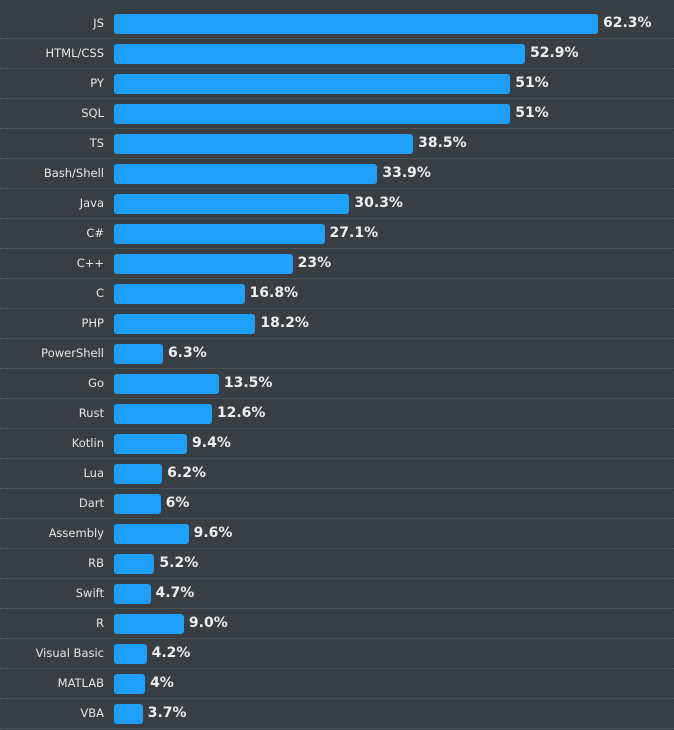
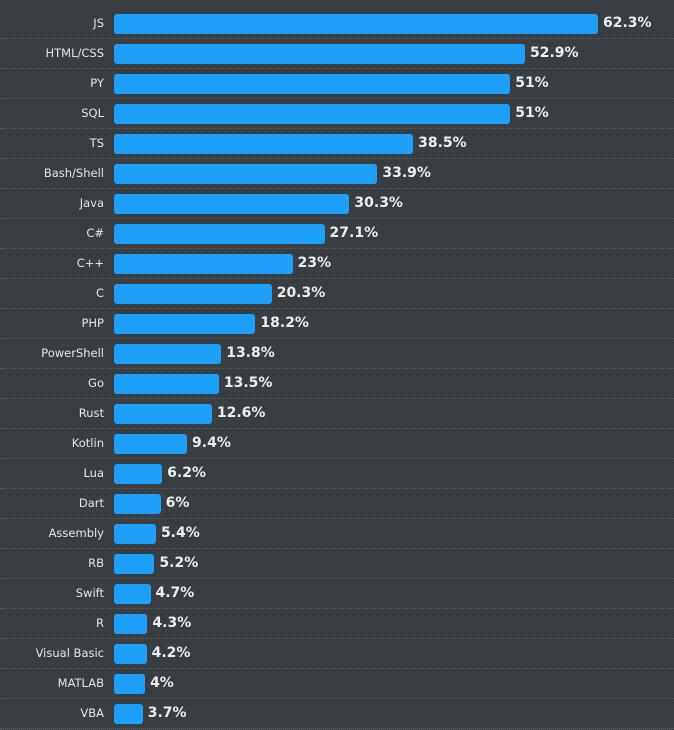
C: 16.8% -> 20.3%
PowerShell: 6.3% -> 13.8%
Assembly: 9.6% -> 5.4%
R: 9.0% -> 4.3%
